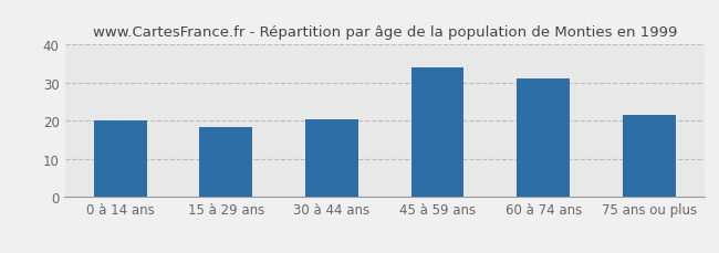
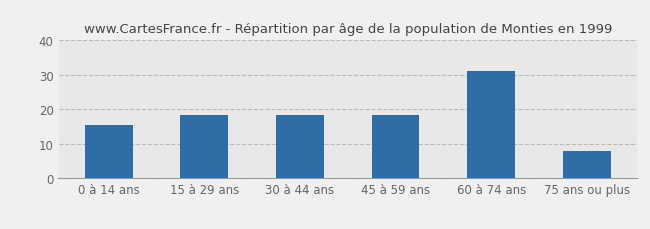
0 à 14 ans: 20.0 -> 15.5
30 à 44 ans: 20.5 -> 18.5
45 à 59 ans: 34.0 -> 18.5
75 ans ou plus: 21.5 -> 8.0
